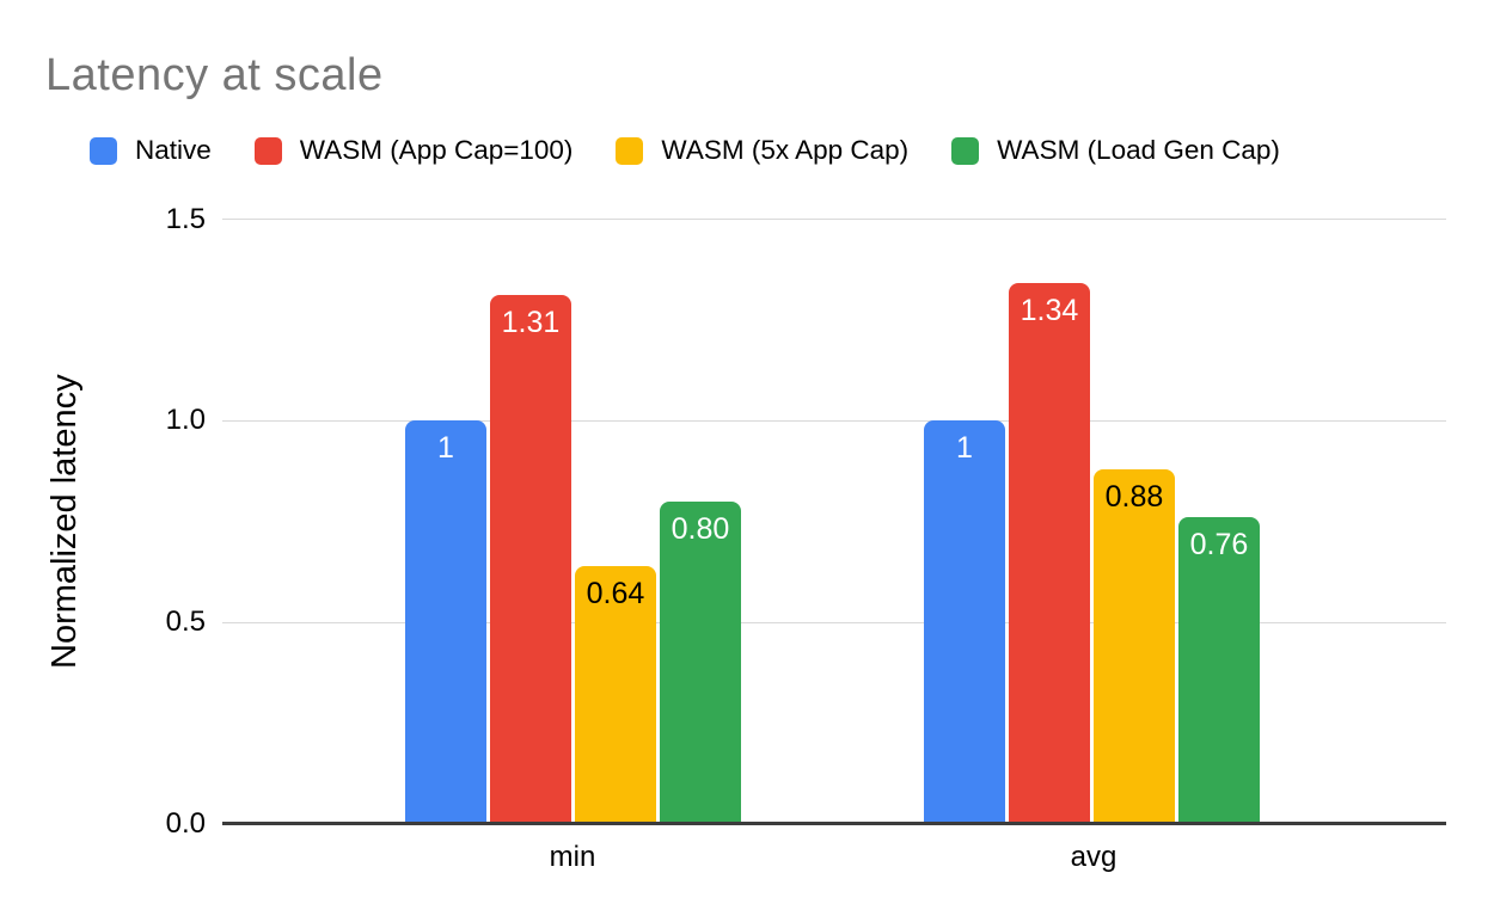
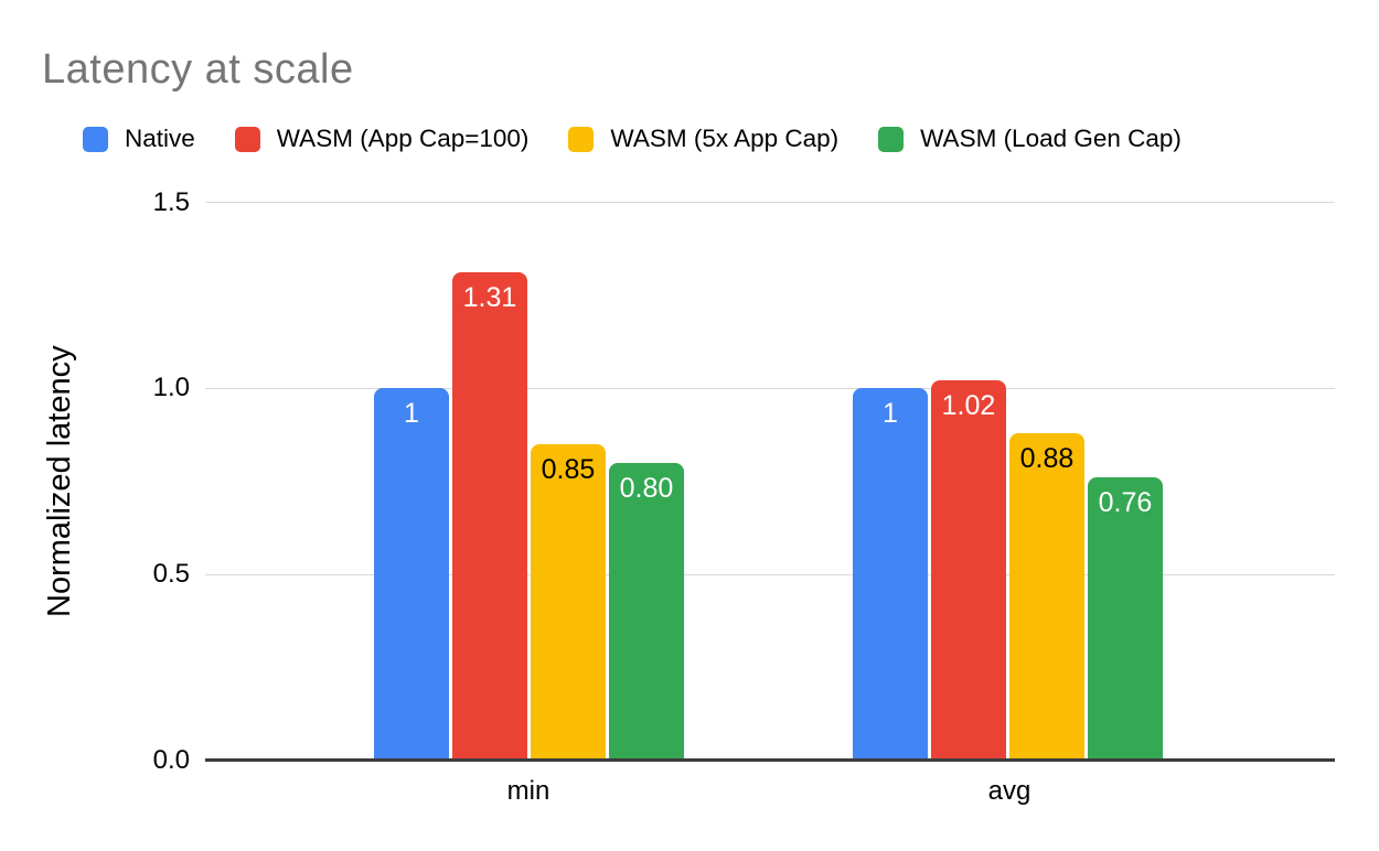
WASM (5x App Cap)/min: 0.64 -> 0.85
WASM (App Cap=100)/avg: 1.34 -> 1.02
